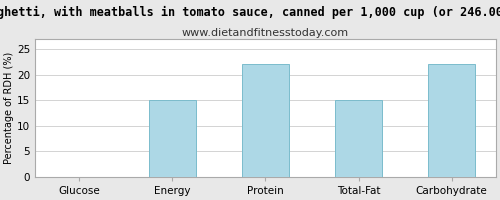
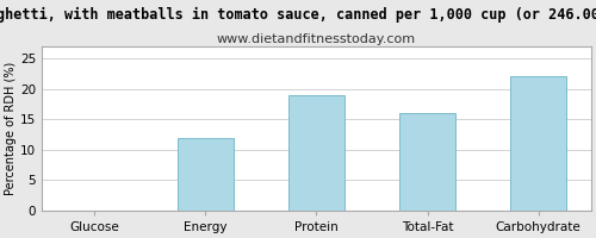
Energy: 15 -> 12
Protein: 22 -> 19
Total-Fat: 15 -> 16
